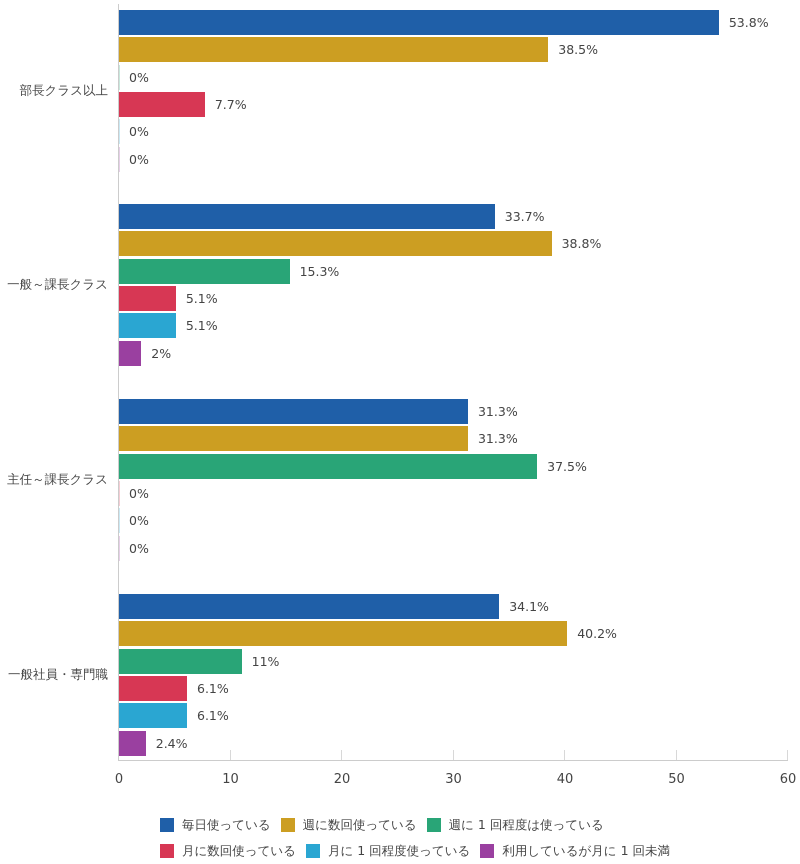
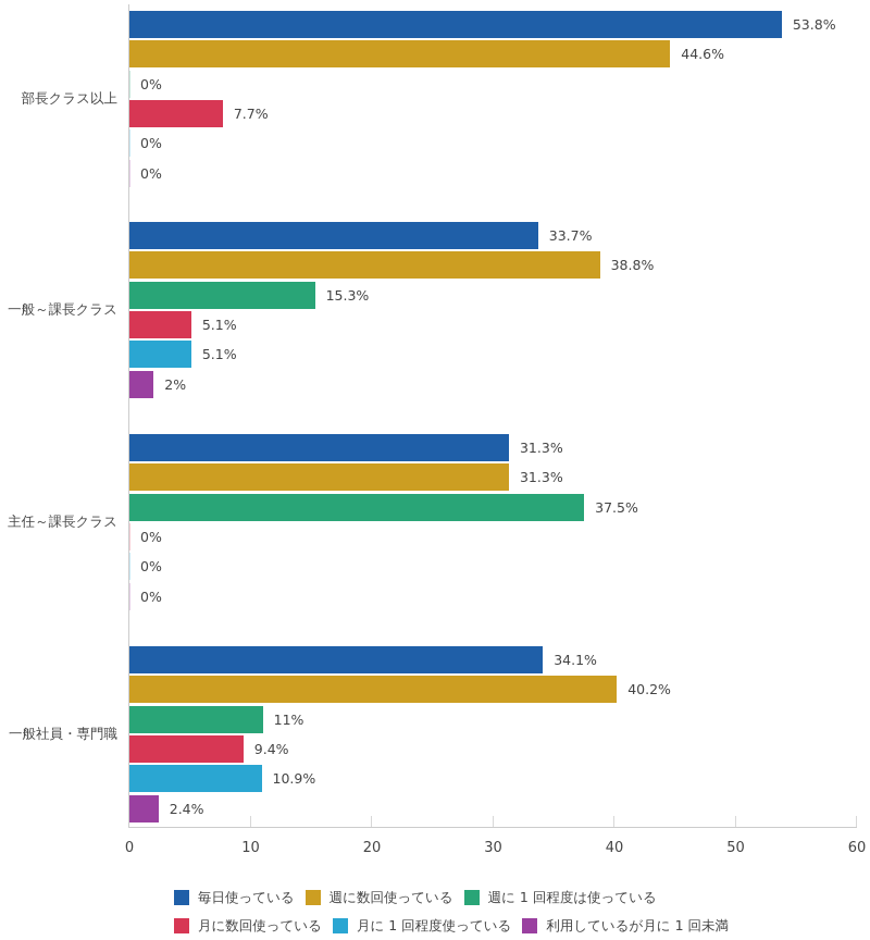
週に数回使っている/部長クラス以上: 38.5% -> 44.6%
月に数回使っている/一般社員・専門職: 6.1% -> 9.4%
月に 1 回程度使っている/一般社員・専門職: 6.1% -> 10.9%
